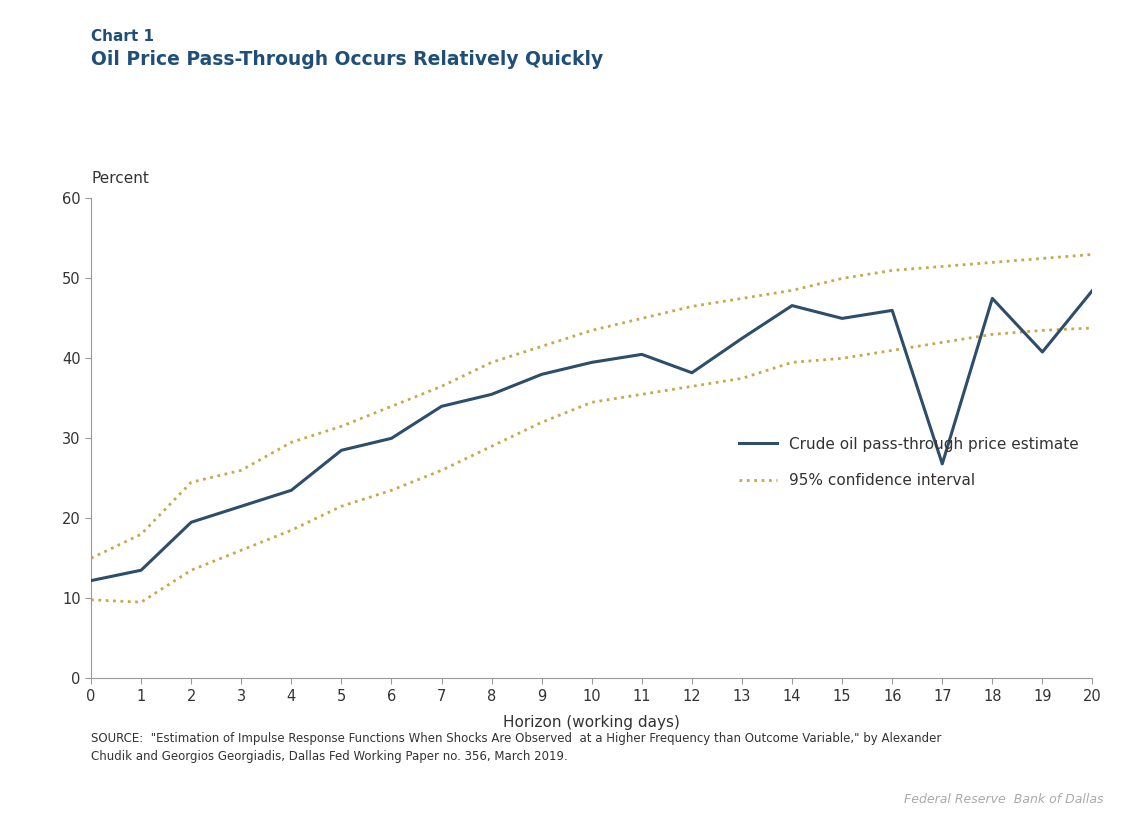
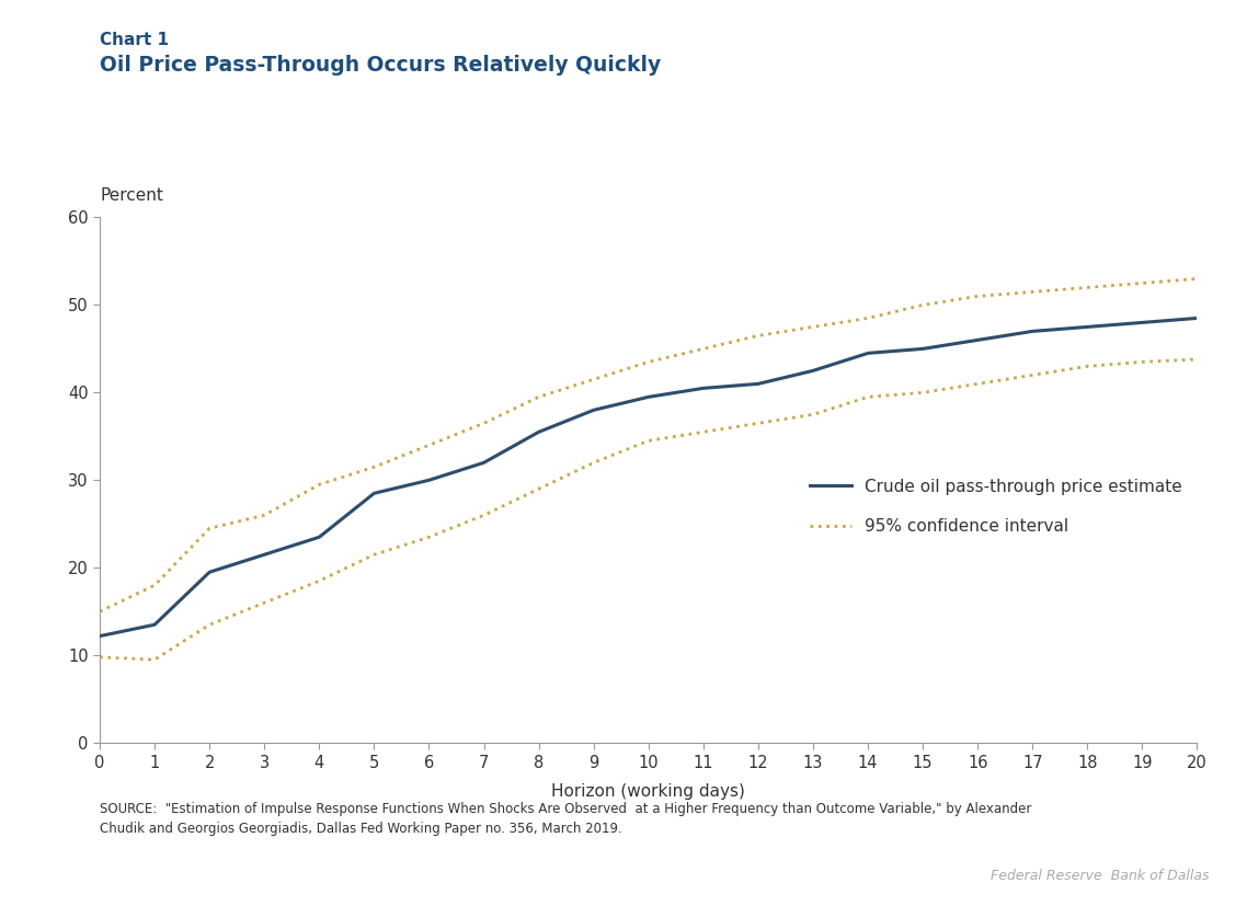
Crude oil pass-through price estimate/7: 34.0 -> 32.0
Crude oil pass-through price estimate/12: 38.2 -> 41.0
Crude oil pass-through price estimate/14: 46.6 -> 44.5
Crude oil pass-through price estimate/17: 26.8 -> 47.0
Crude oil pass-through price estimate/19: 40.8 -> 48.0
